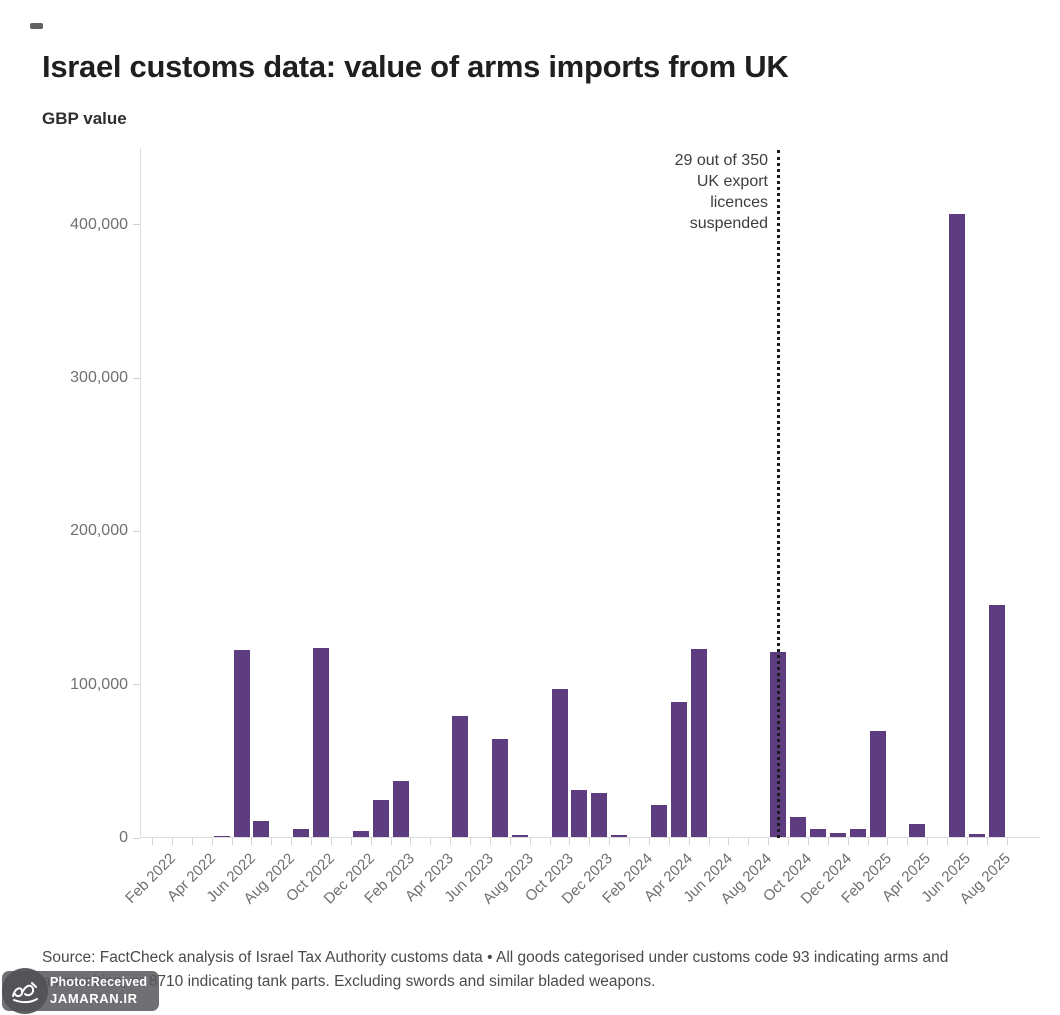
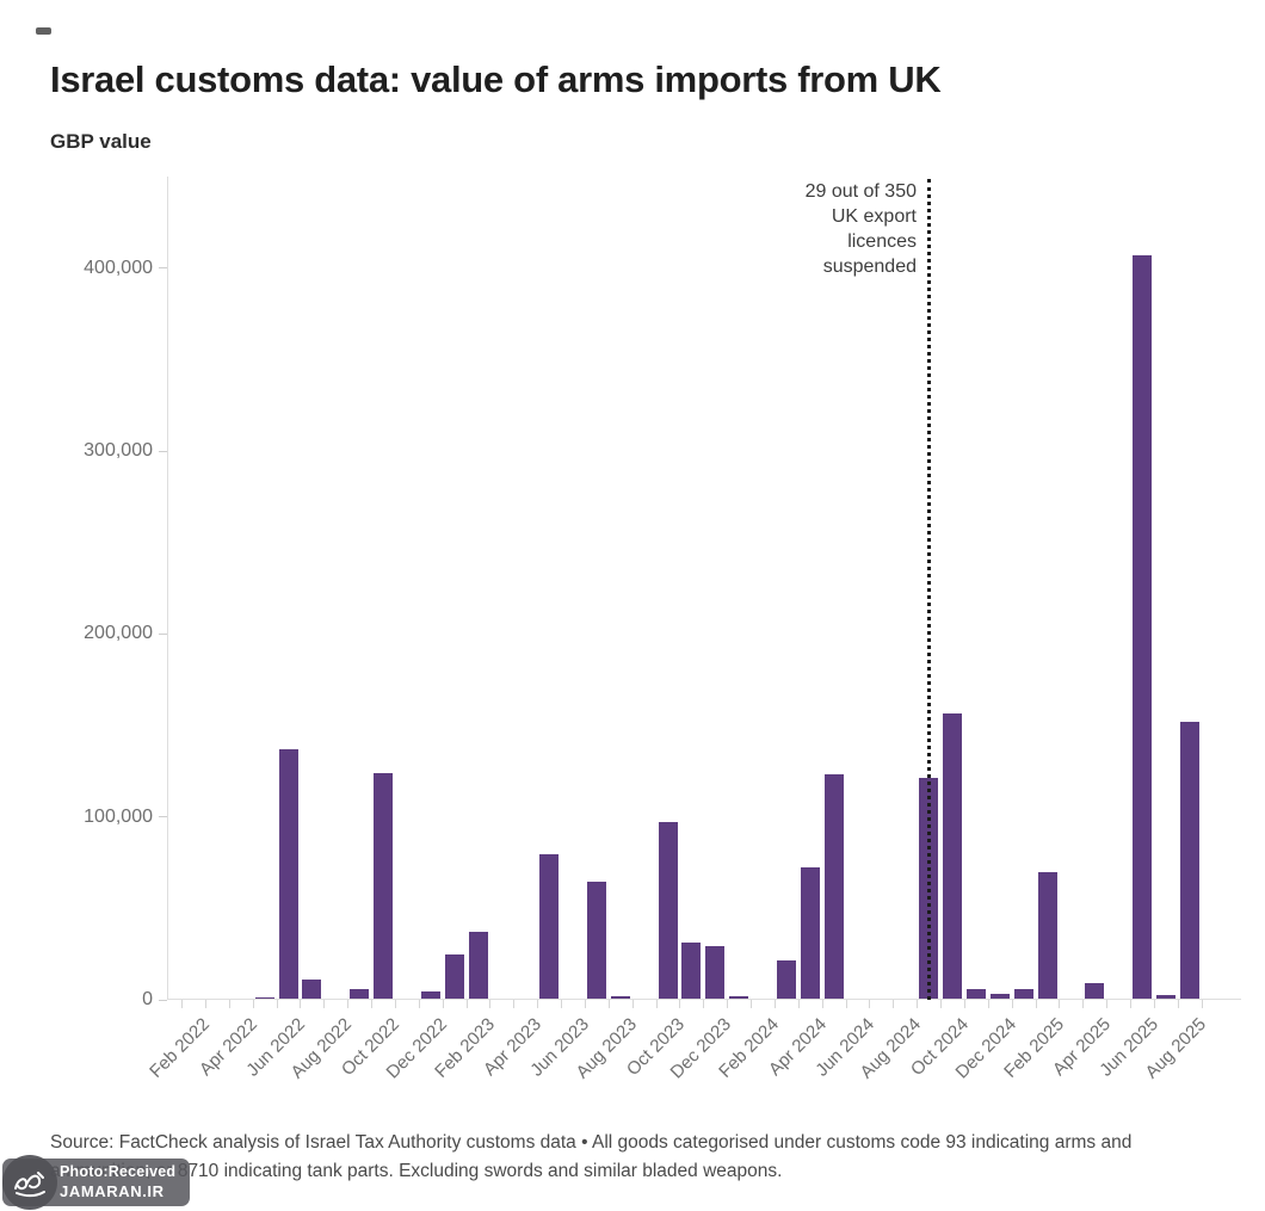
Jun 2022: 122000 -> 136000
Apr 2024: 88000 -> 72000
Oct 2024: 13000 -> 156000
